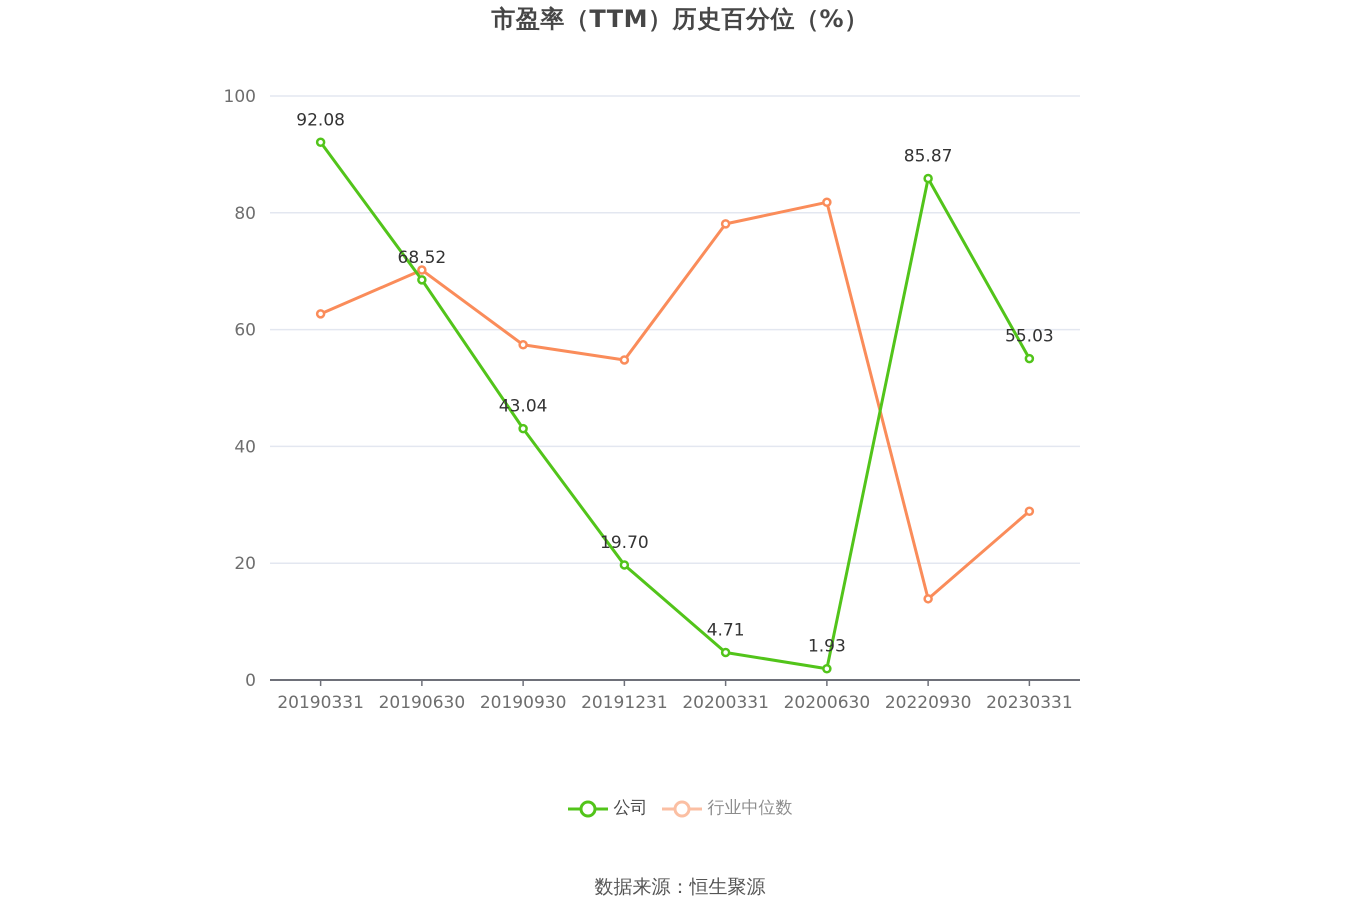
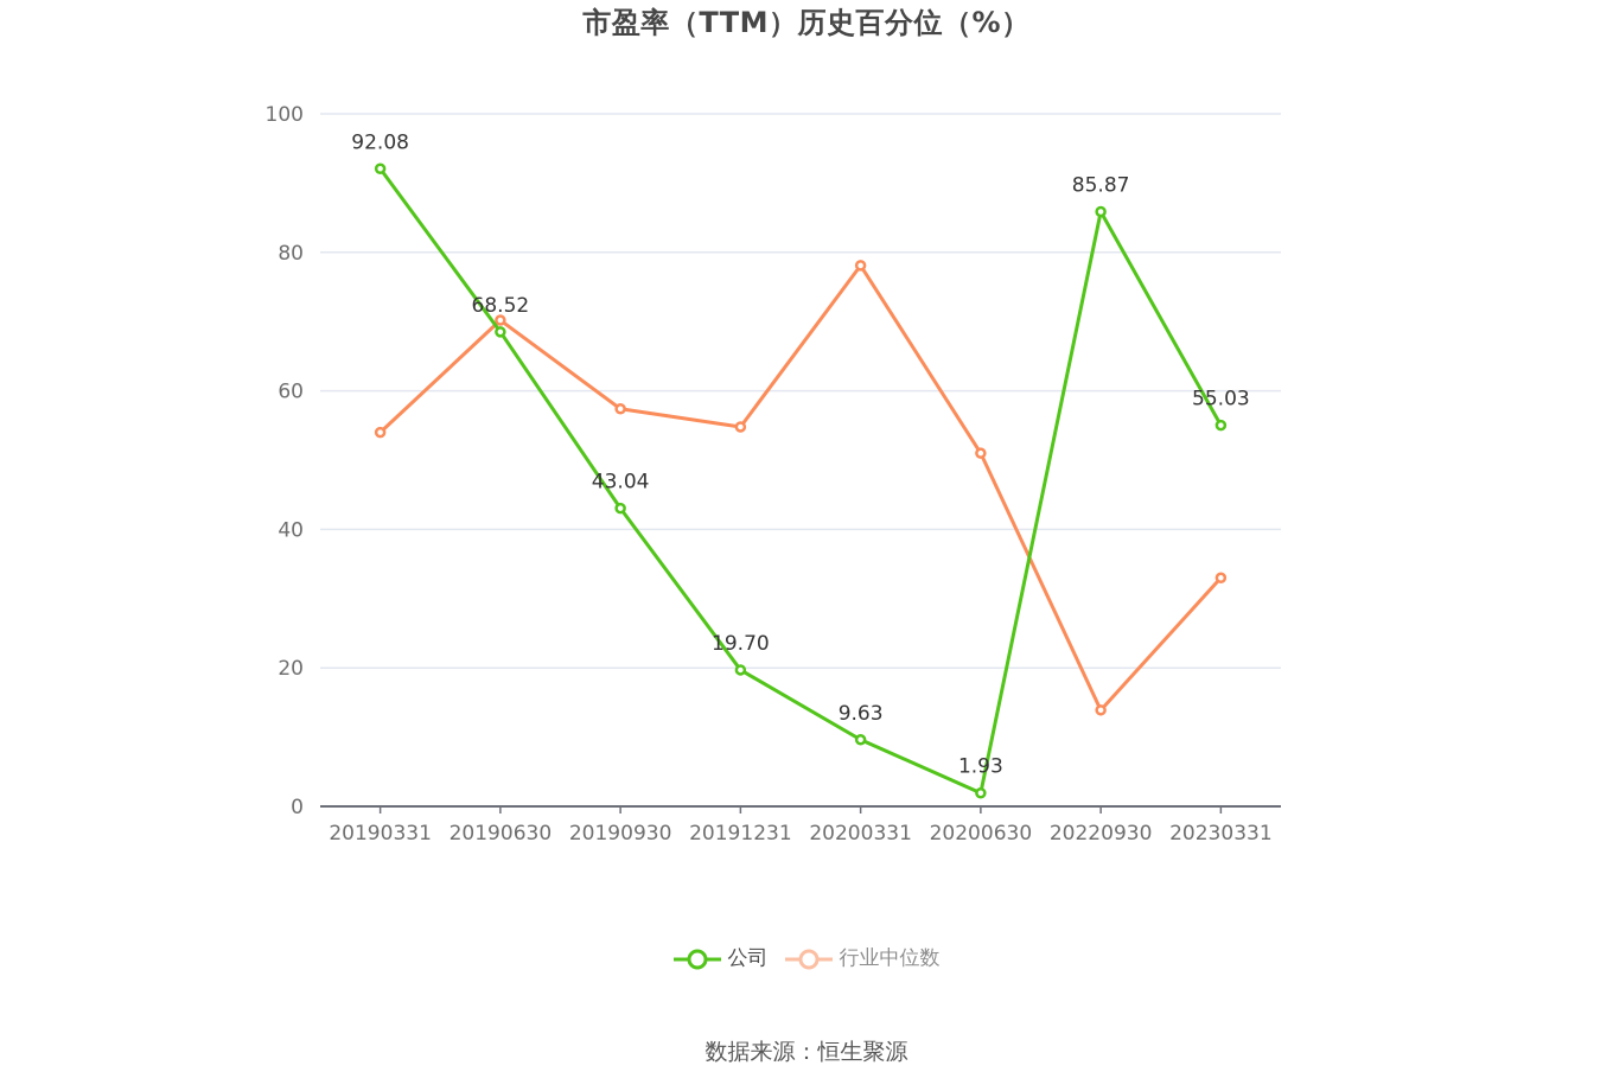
行业中位数/20190331: 63 -> 54
公司/20200331: 4.71 -> 9.63
行业中位数/20200630: 82 -> 51
行业中位数/20230331: 29 -> 33
